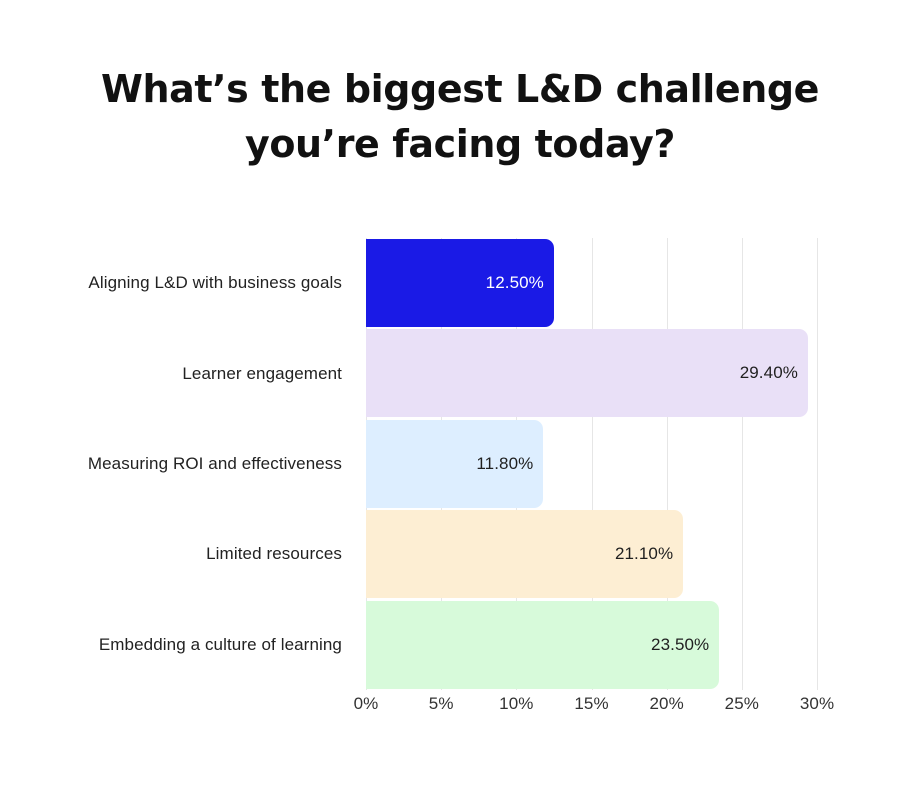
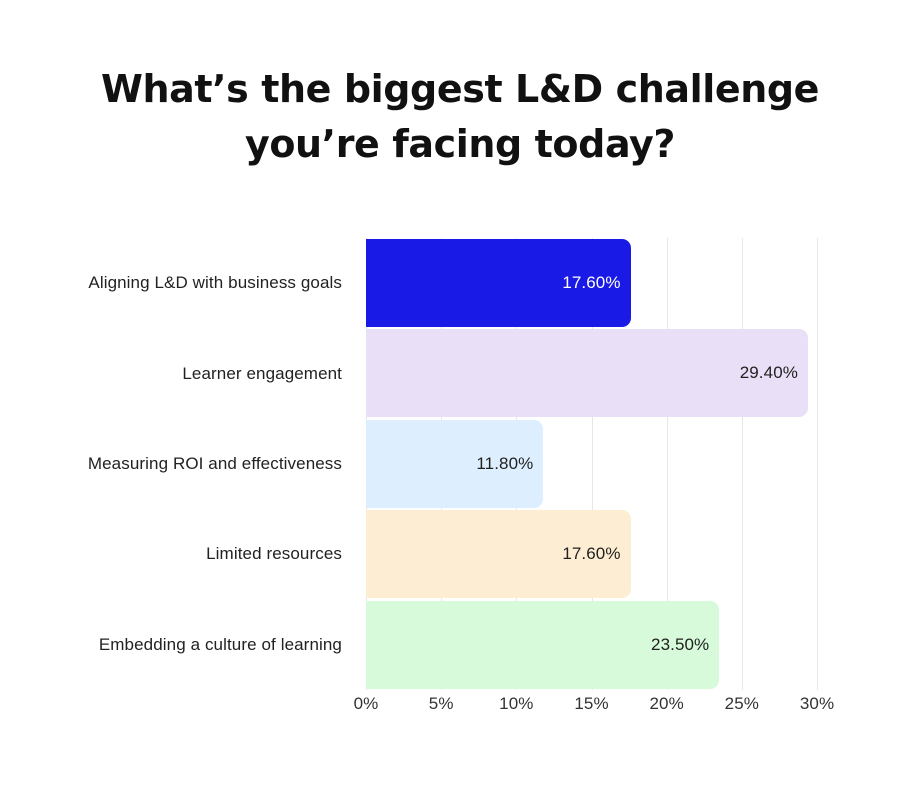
Aligning L&D with business goals: 12.50% -> 17.60%
Limited resources: 21.10% -> 17.60%
